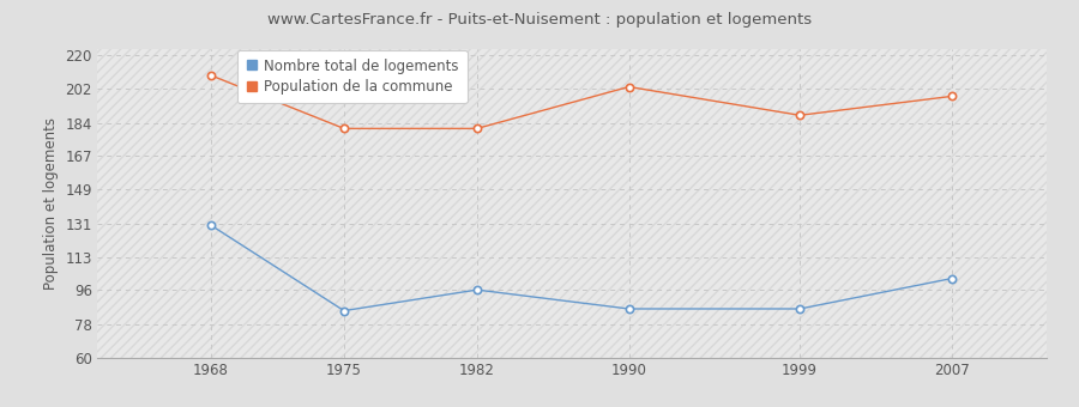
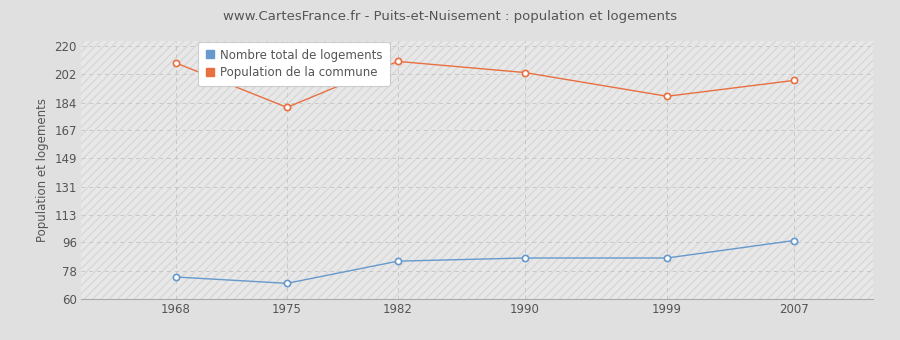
Nombre total de logements/1968: 130 -> 74
Nombre total de logements/1975: 85 -> 70
Nombre total de logements/1982: 96 -> 84
Population de la commune/1982: 181 -> 210
Nombre total de logements/2007: 102 -> 97
